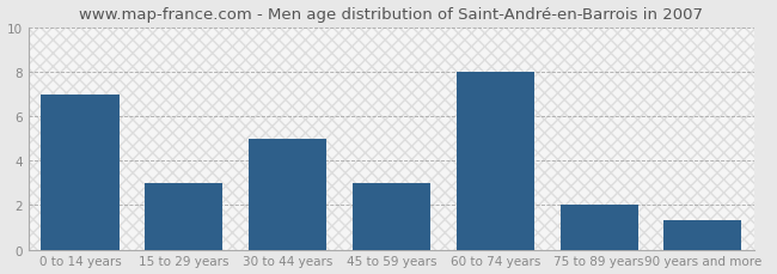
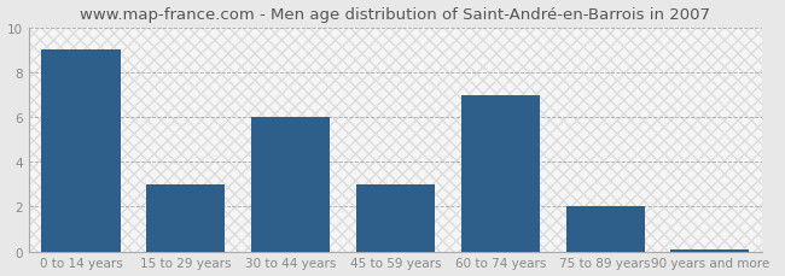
0 to 14 years: 7.0 -> 9.0
30 to 44 years: 5.0 -> 6.0
60 to 74 years: 8.0 -> 7.0
90 years and more: 1.3 -> 0.1
